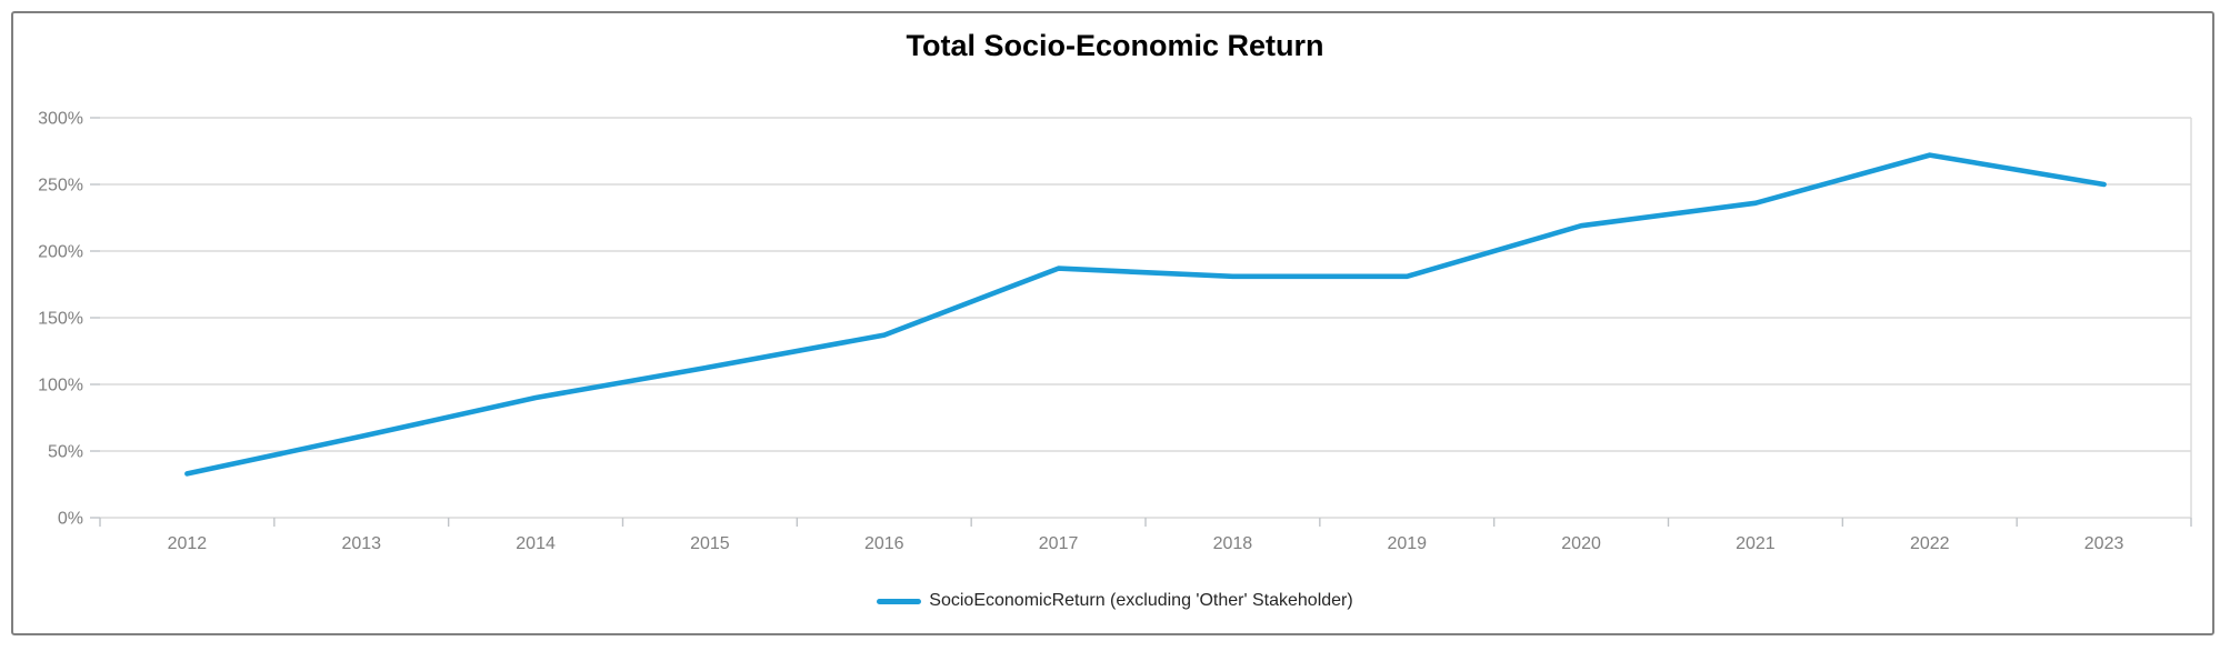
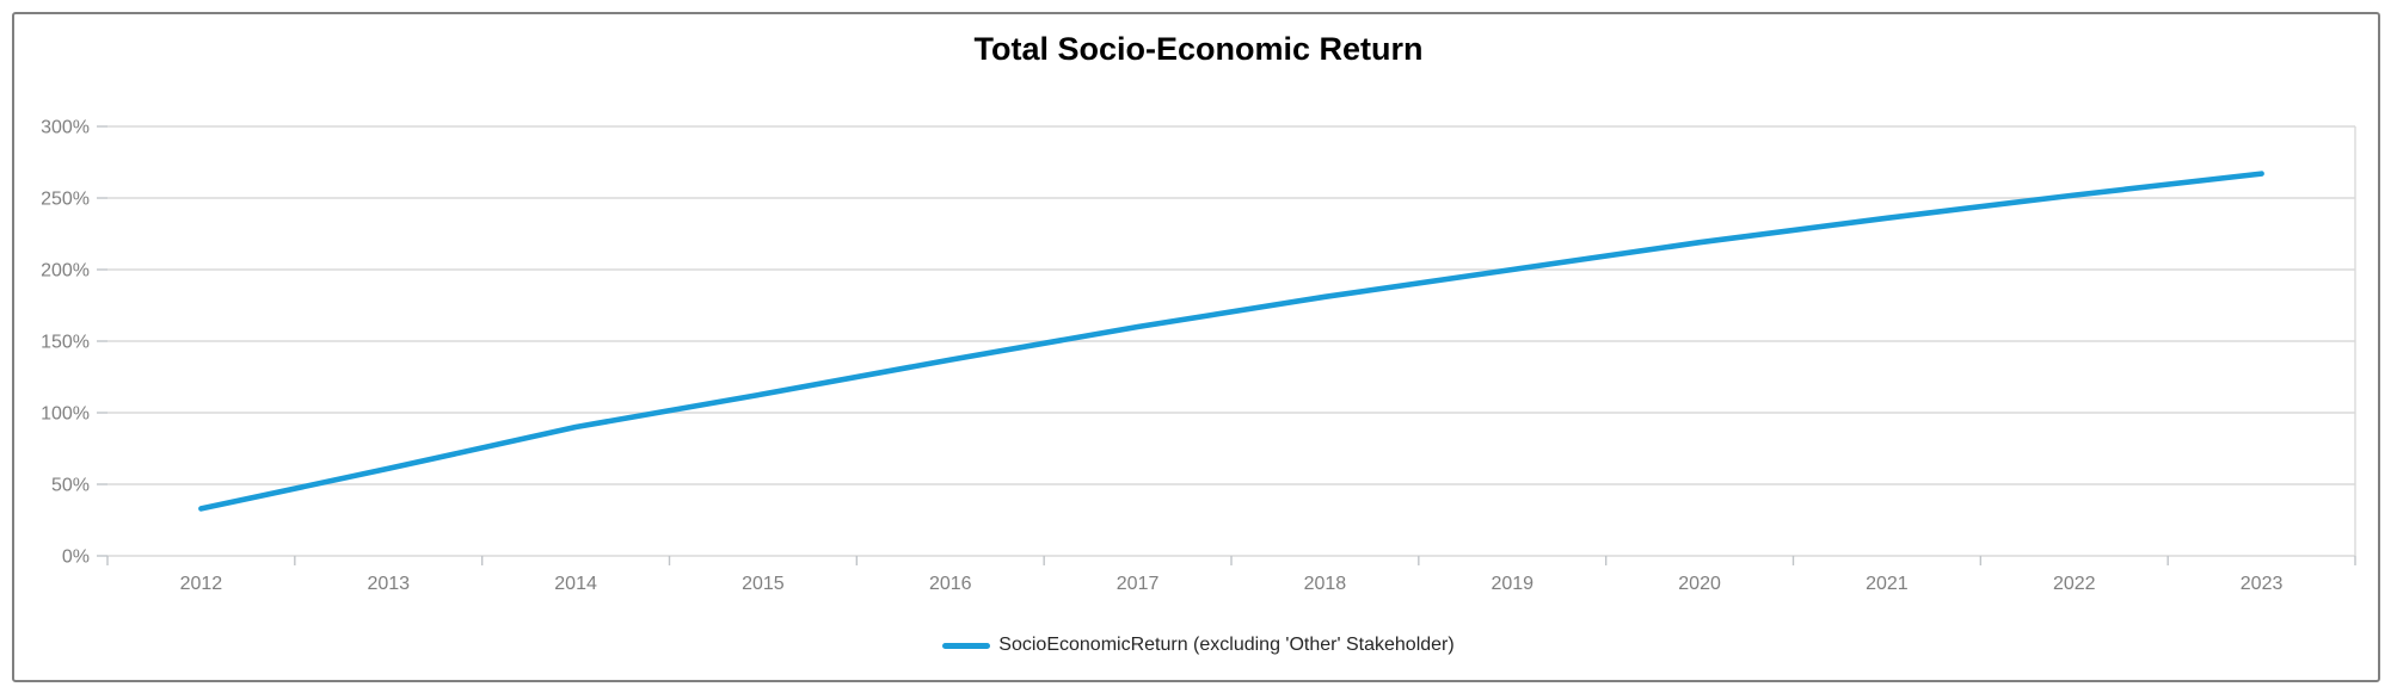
2017: 187% -> 160%
2019: 181% -> 200%
2022: 272% -> 252%
2023: 250% -> 267%
